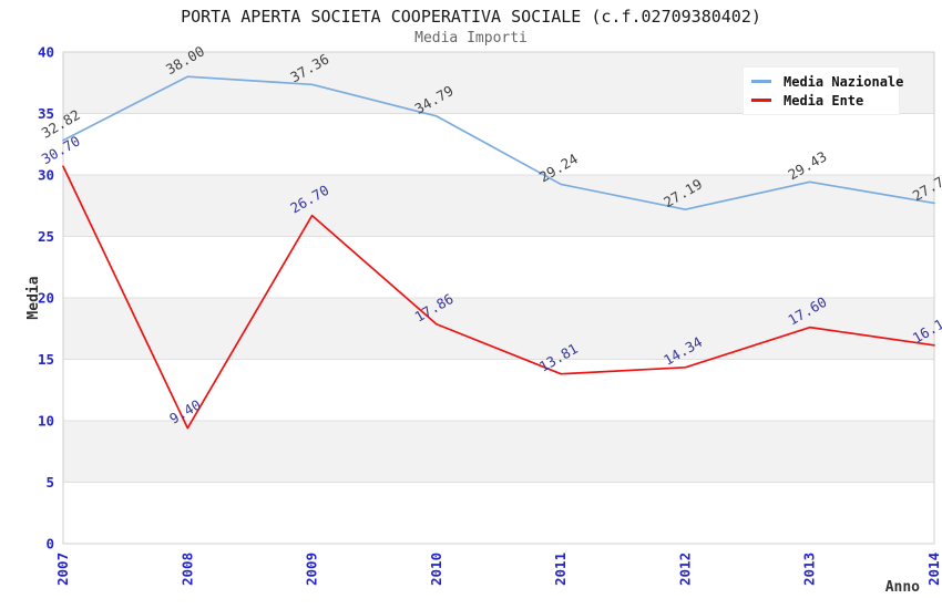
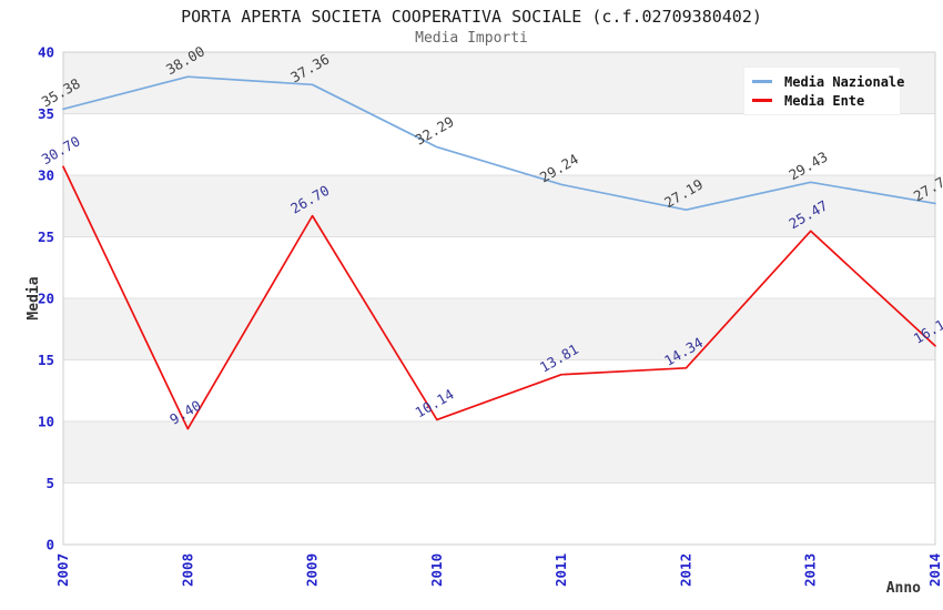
Media Nazionale/2007: 32.82 -> 35.38
Media Nazionale/2010: 34.79 -> 32.29
Media Ente/2010: 17.86 -> 10.14
Media Ente/2013: 17.60 -> 25.47
